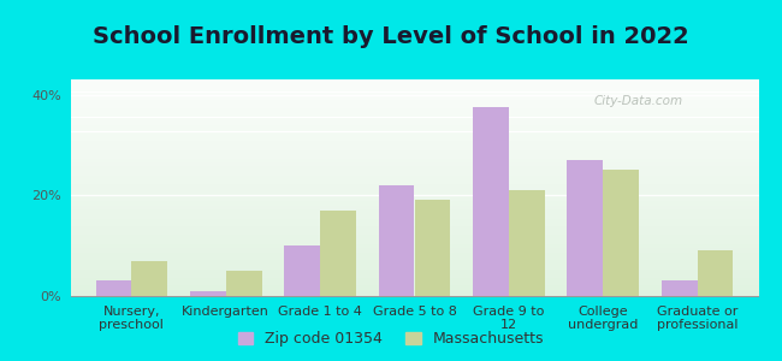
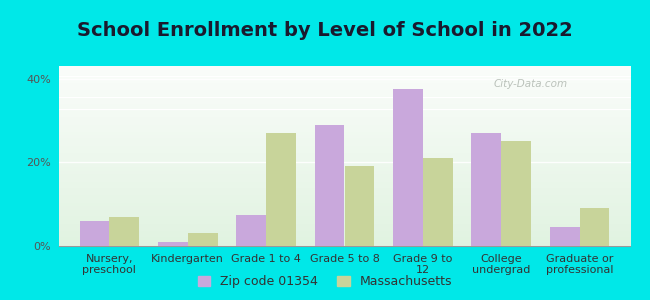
Zip code 01354/Nursery, preschool: 3.0% -> 6.0%
Massachusetts/Kindergarten: 5% -> 3%
Zip code 01354/Grade 1 to 4: 10.0% -> 7.5%
Massachusetts/Grade 1 to 4: 17% -> 27%
Zip code 01354/Grade 5 to 8: 22.0% -> 29.0%
Zip code 01354/Graduate or professional: 3.0% -> 4.5%
